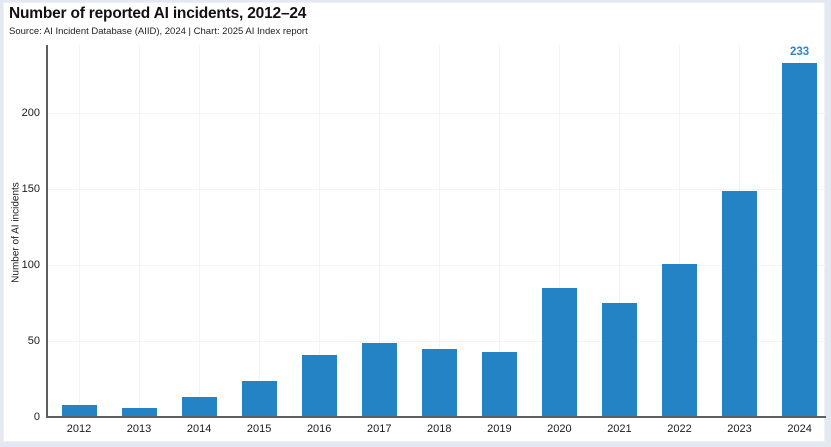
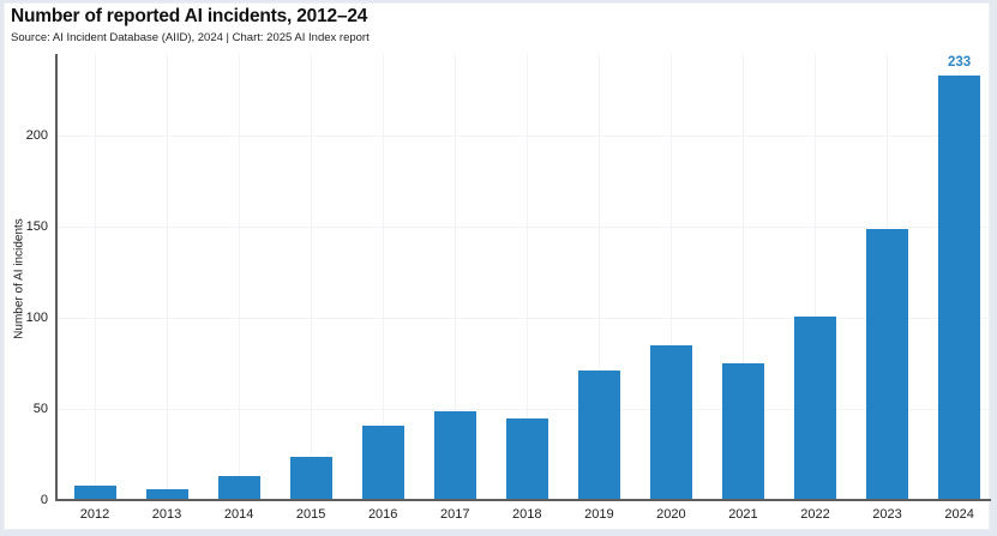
2019: 43 -> 71
